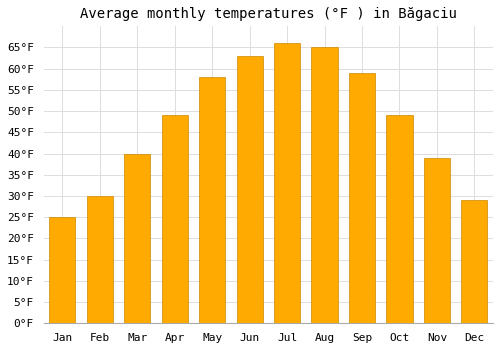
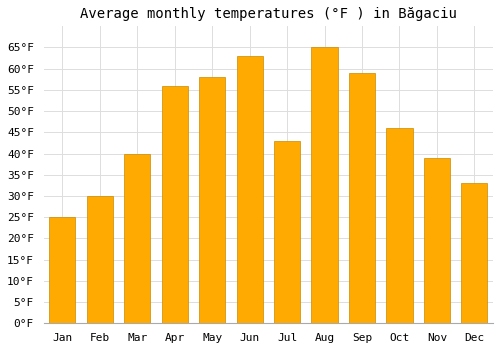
Apr: 49°F -> 56°F
Jul: 66°F -> 43°F
Oct: 49°F -> 46°F
Dec: 29°F -> 33°F
